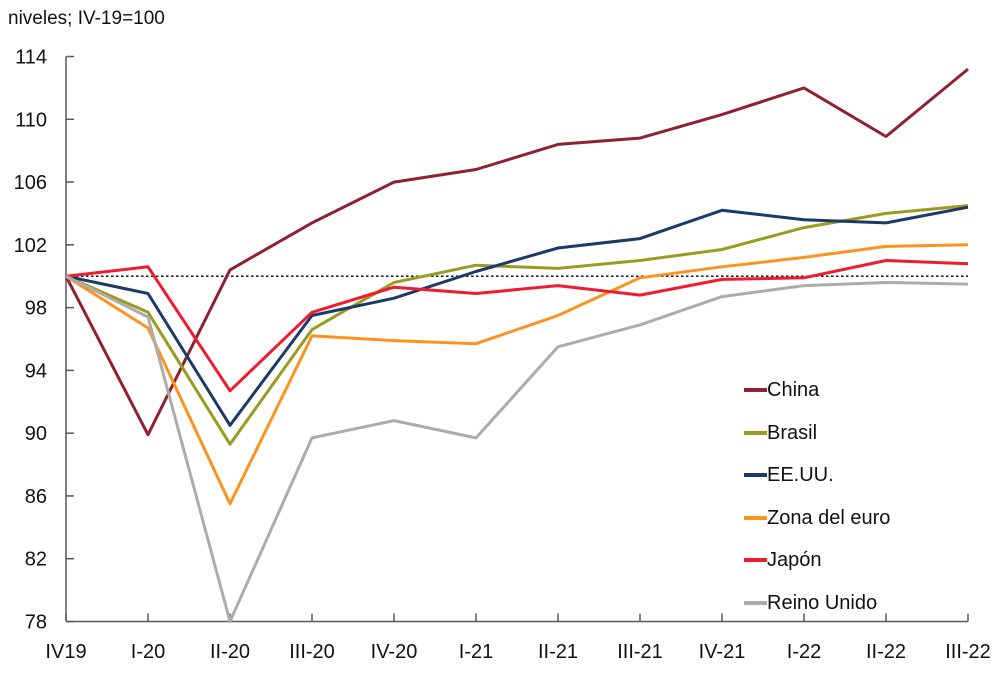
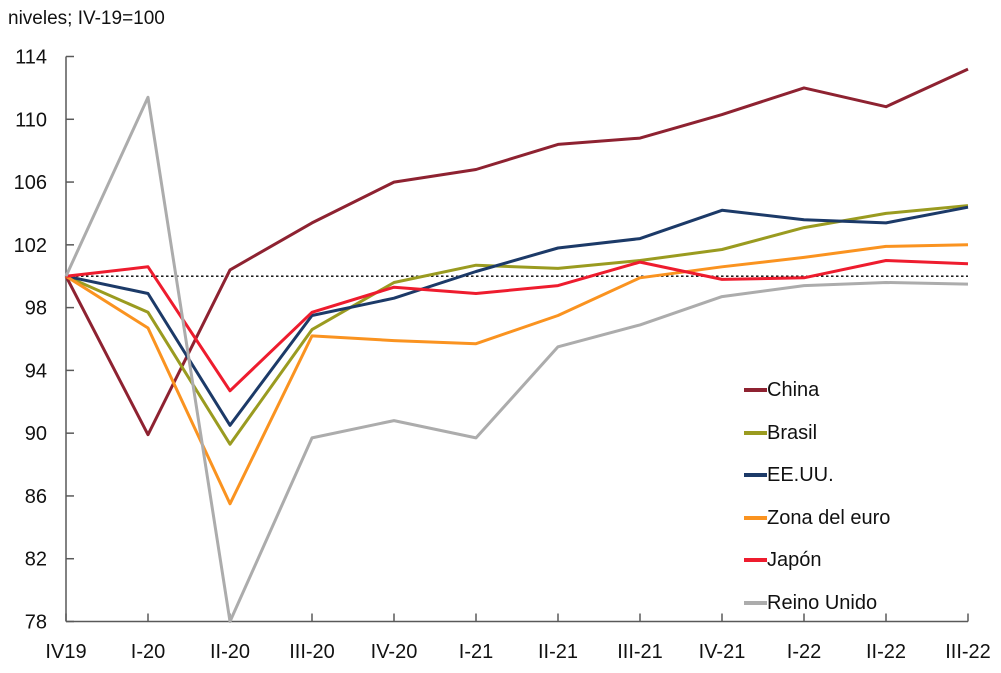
Reino Unido/I-20: 97.4 -> 111.4
Japón/III-21: 98.8 -> 100.9
China/II-22: 108.9 -> 110.8
